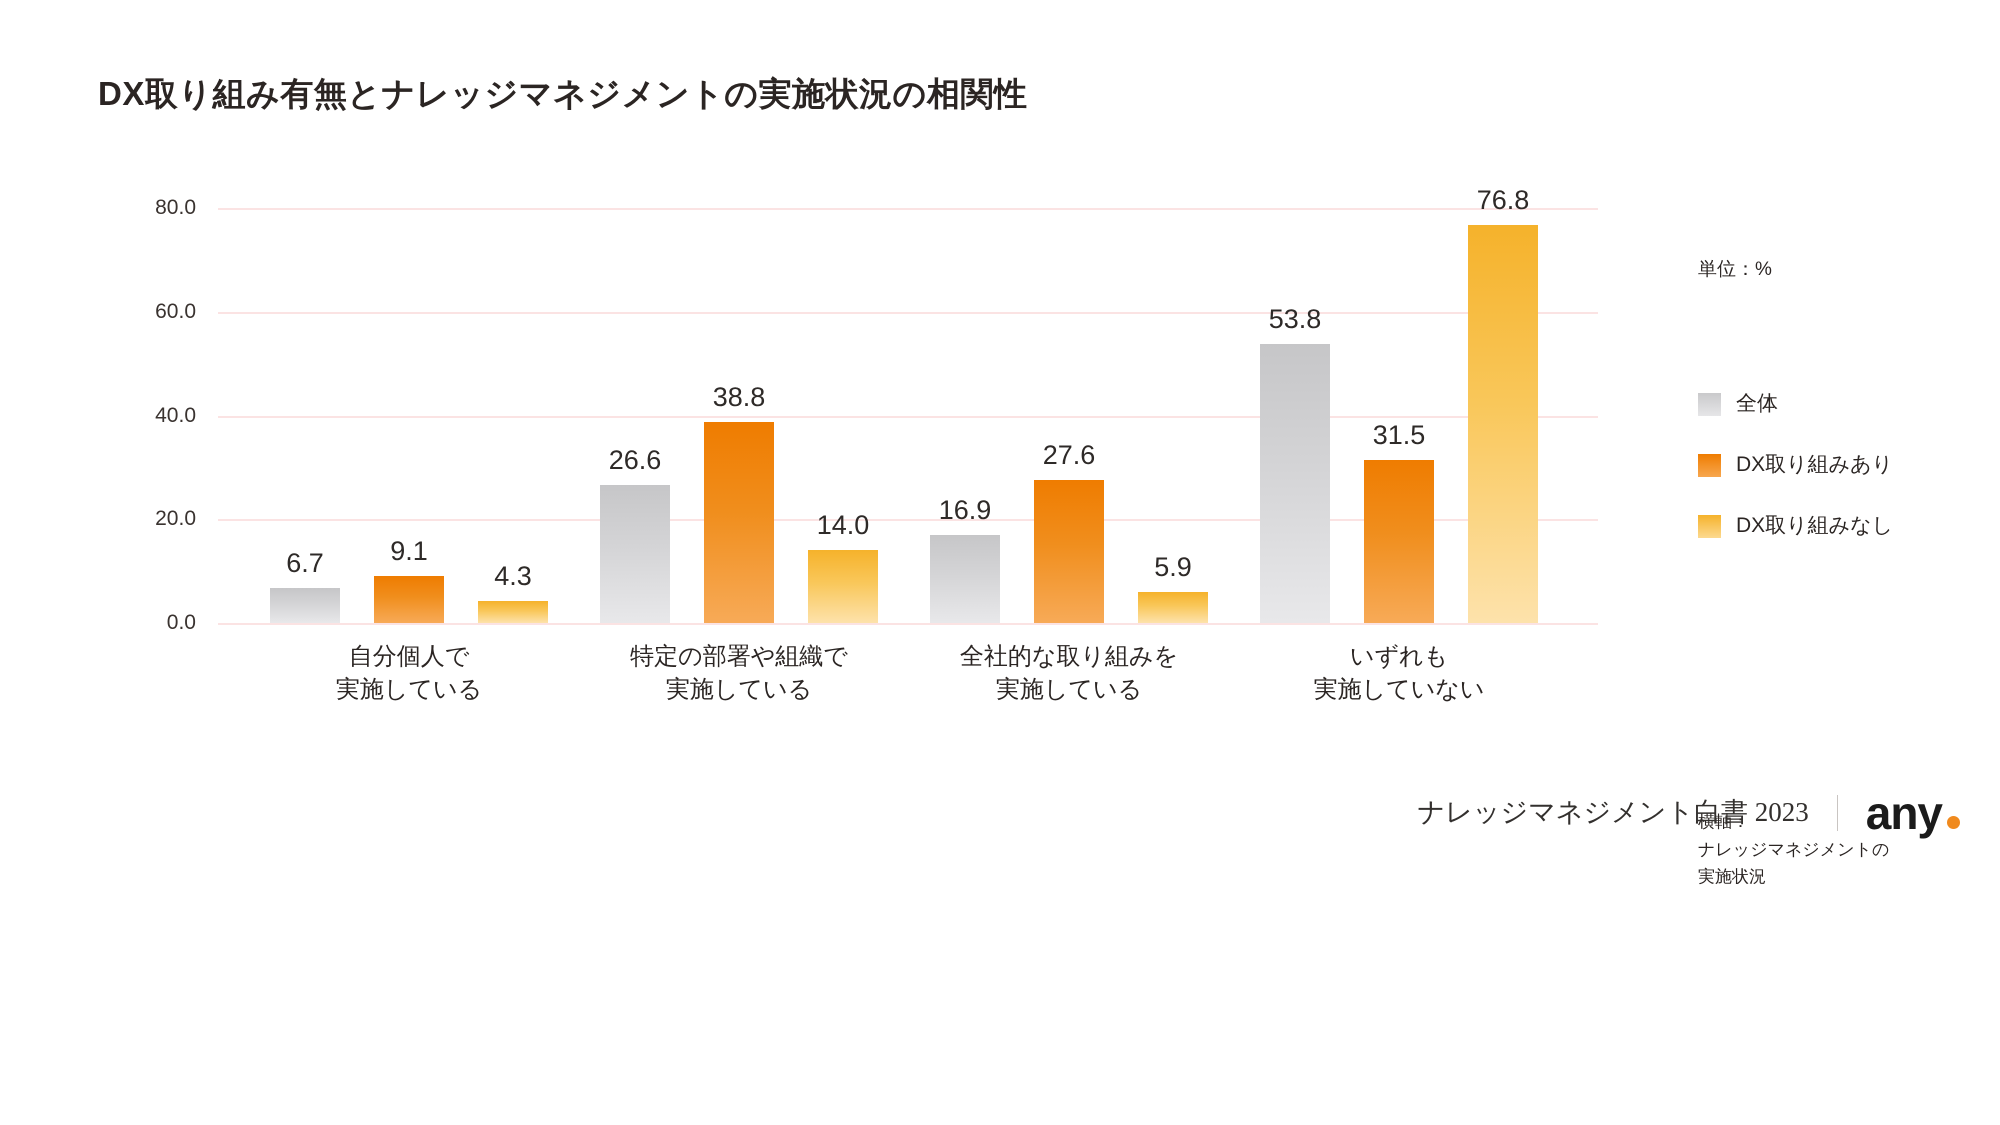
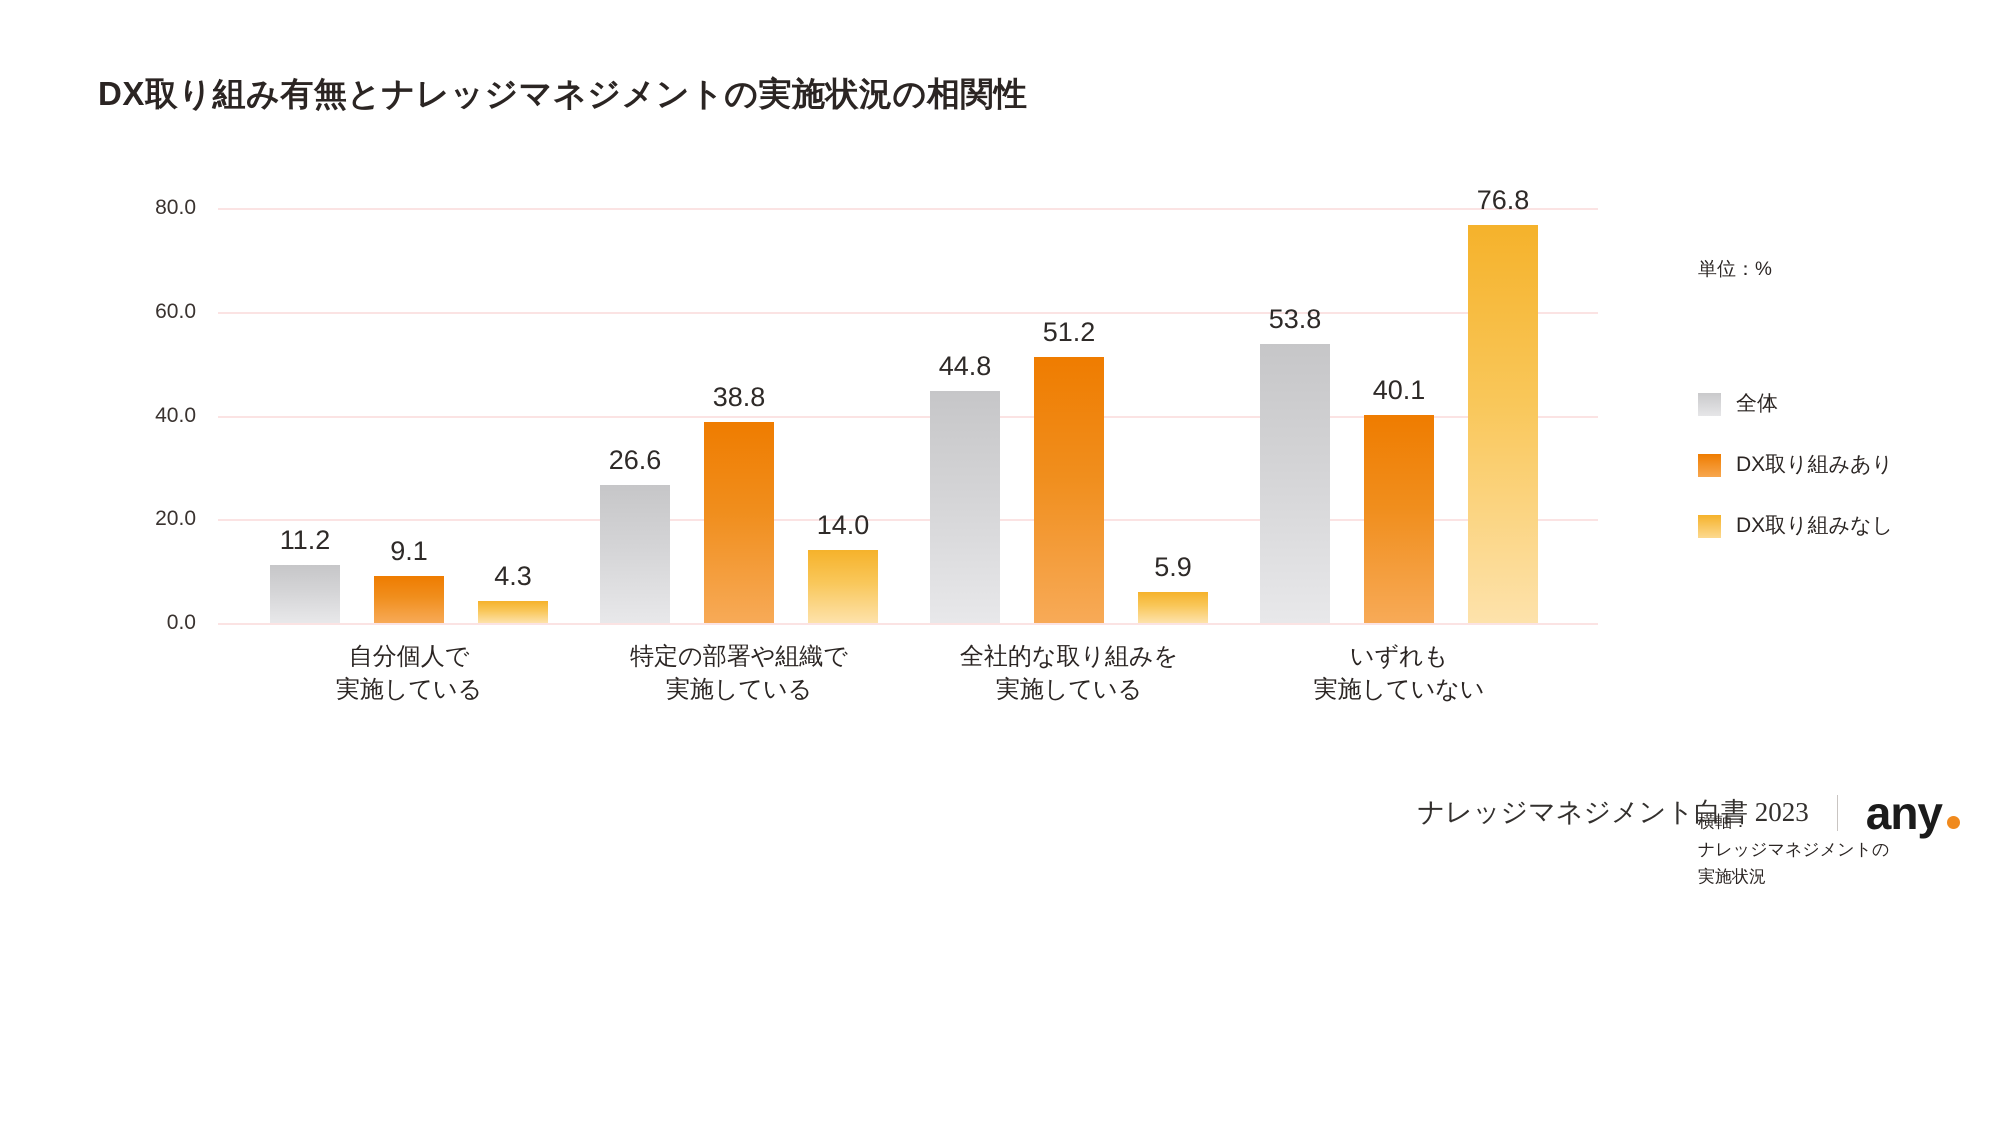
全体/自分個人で 実施している: 6.7 -> 11.2
全体/全社的な取り組みを 実施している: 16.9 -> 44.8
DX取り組みあり/全社的な取り組みを 実施している: 27.6 -> 51.2
DX取り組みあり/いずれも 実施していない: 31.5 -> 40.1
